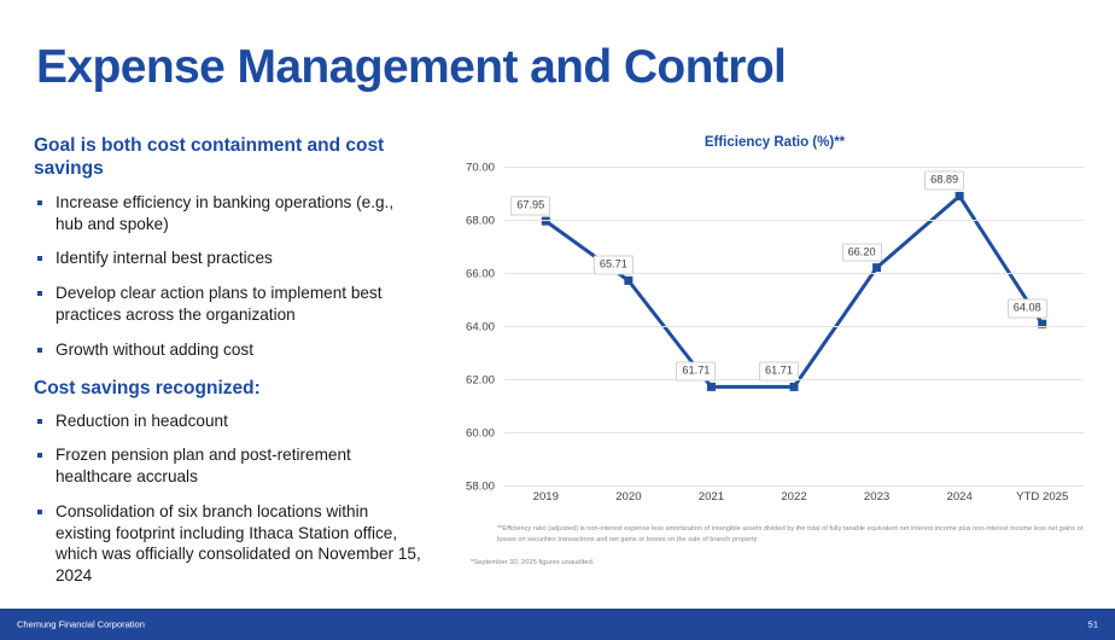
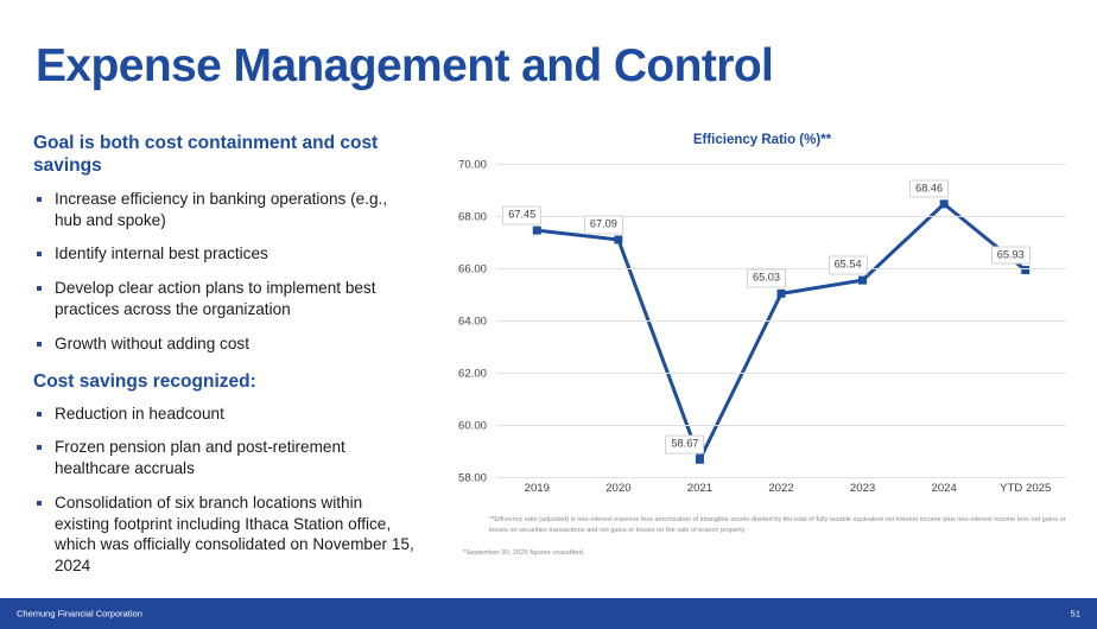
2019: 67.95 -> 67.45
2020: 65.71 -> 67.09
2021: 61.71 -> 58.67
2022: 61.71 -> 65.03
2023: 66.20 -> 65.54
2024: 68.89 -> 68.46
YTD 2025: 64.08 -> 65.93
